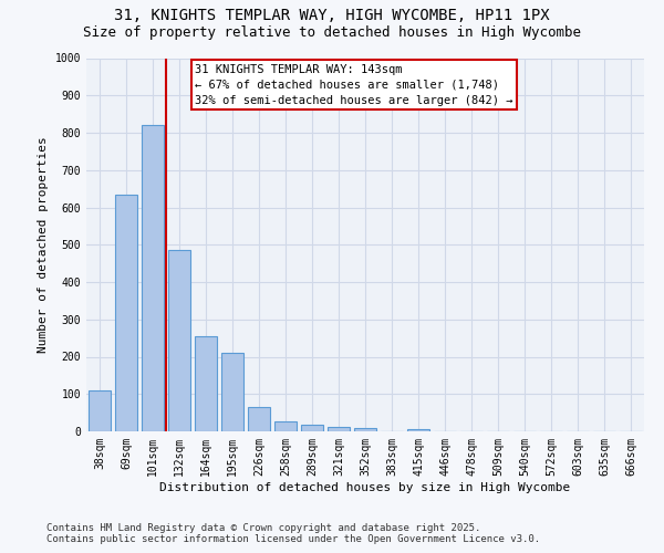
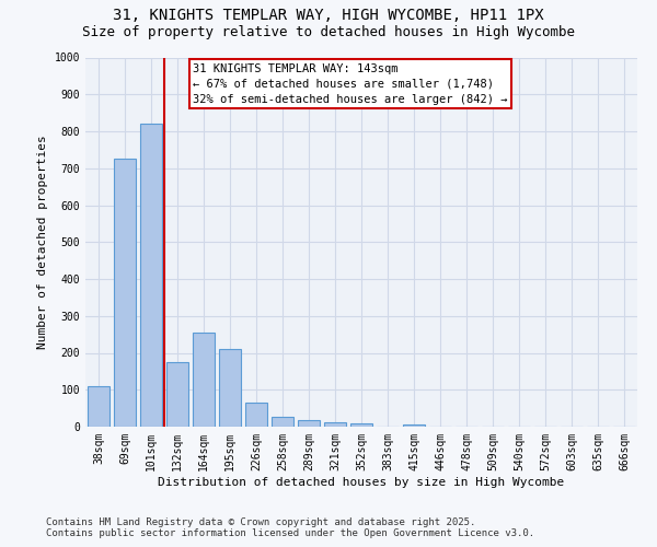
69sqm: 635 -> 725
132sqm: 485 -> 175
